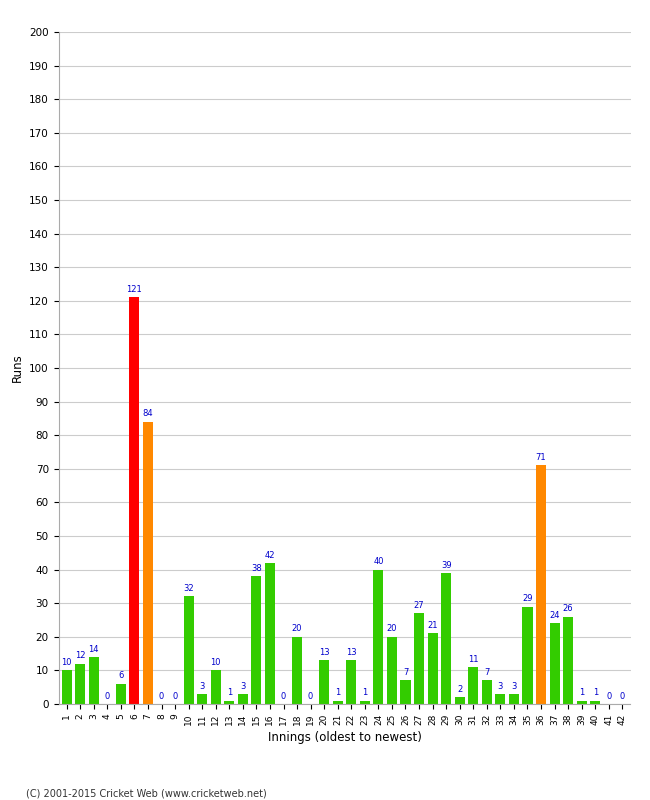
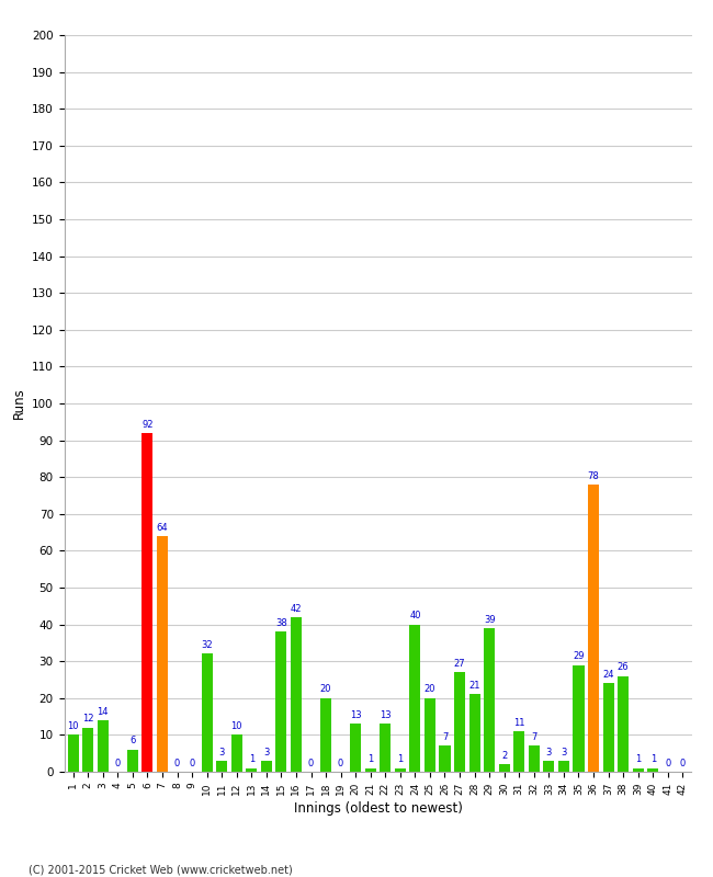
6: 121 -> 92
7: 84 -> 64
36: 71 -> 78
